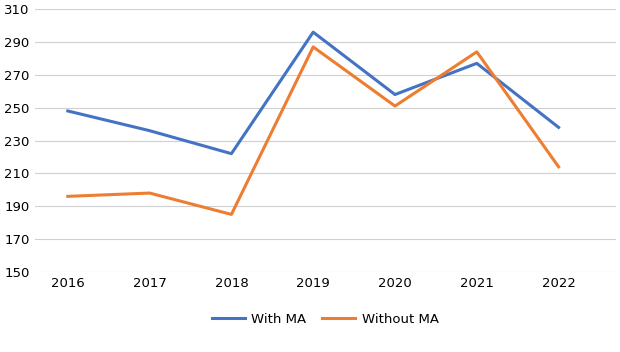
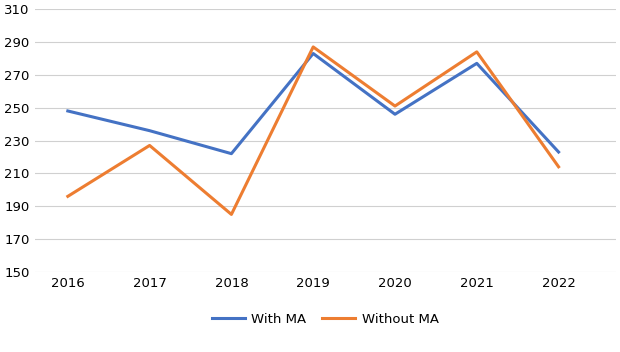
Without MA/2017: 198 -> 227
With MA/2019: 296 -> 283
With MA/2020: 258 -> 246
With MA/2022: 238 -> 223
